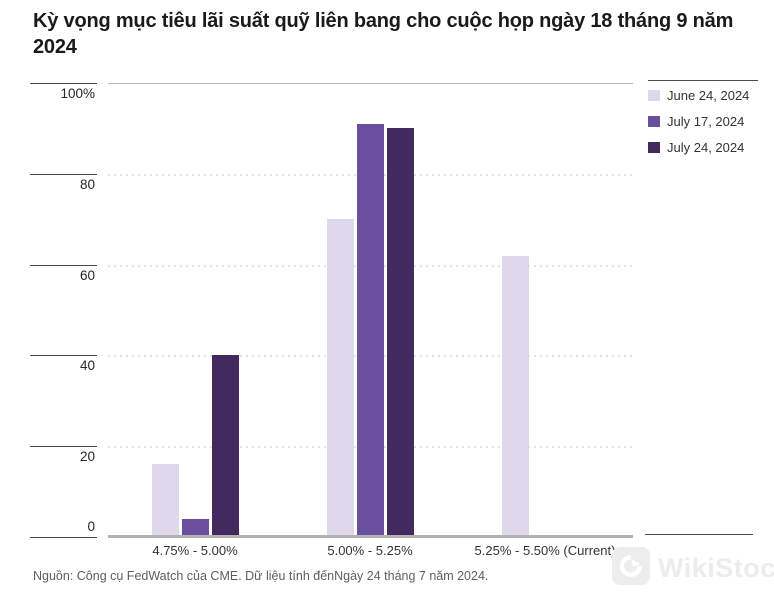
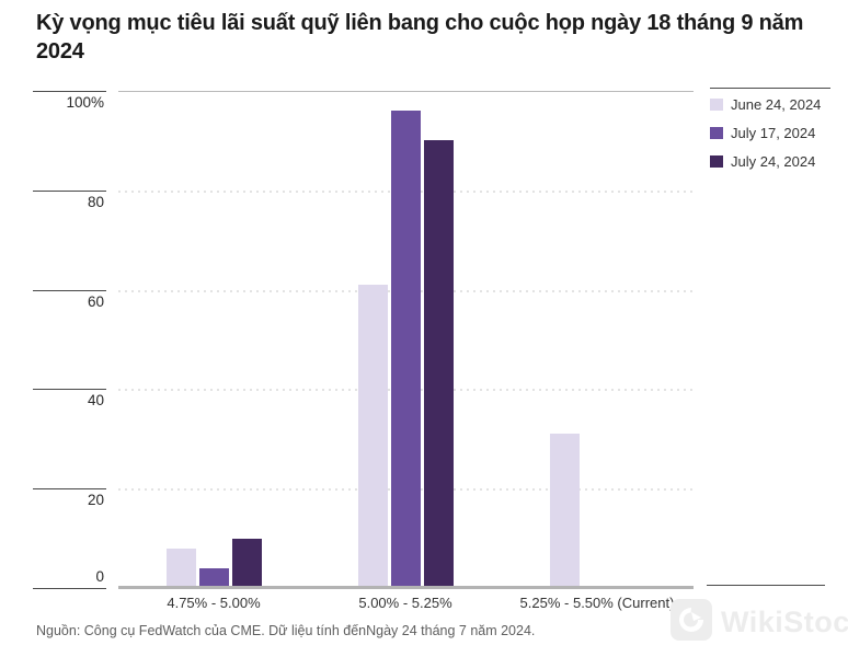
June 24, 2024/4.75% - 5.00%: 16 -> 8
July 24, 2024/4.75% - 5.00%: 40 -> 10
June 24, 2024/5.00% - 5.25%: 70 -> 61
July 17, 2024/5.00% - 5.25%: 91 -> 96
June 24, 2024/5.25% - 5.50% (Current): 62 -> 31
